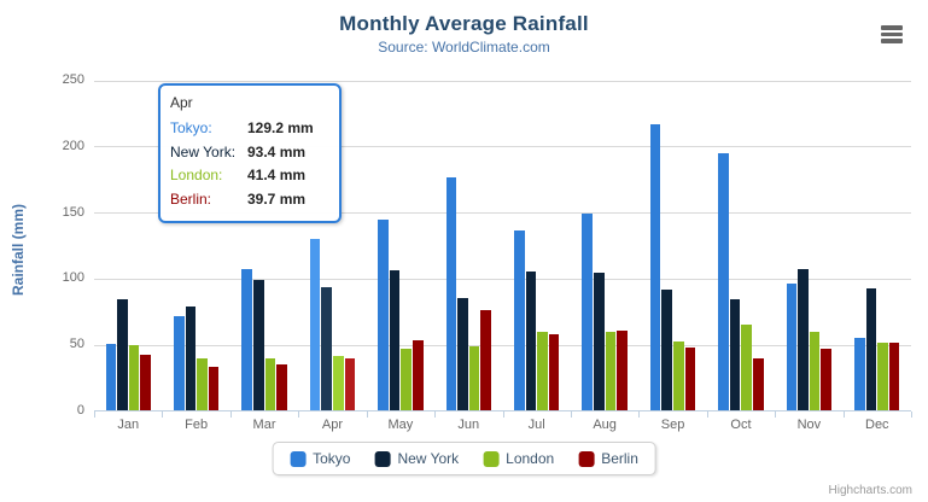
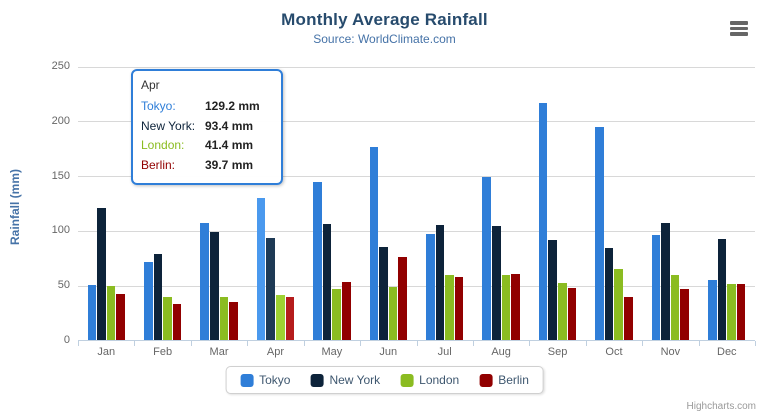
New York/Jan: 84 -> 120
Tokyo/Jul: 136 -> 97
